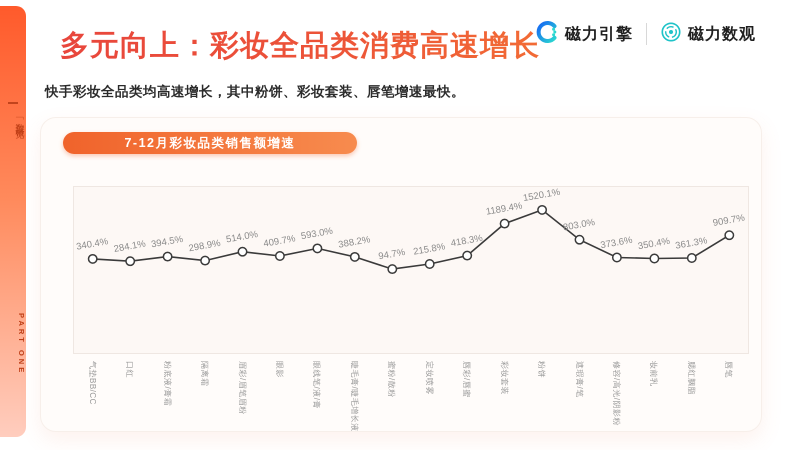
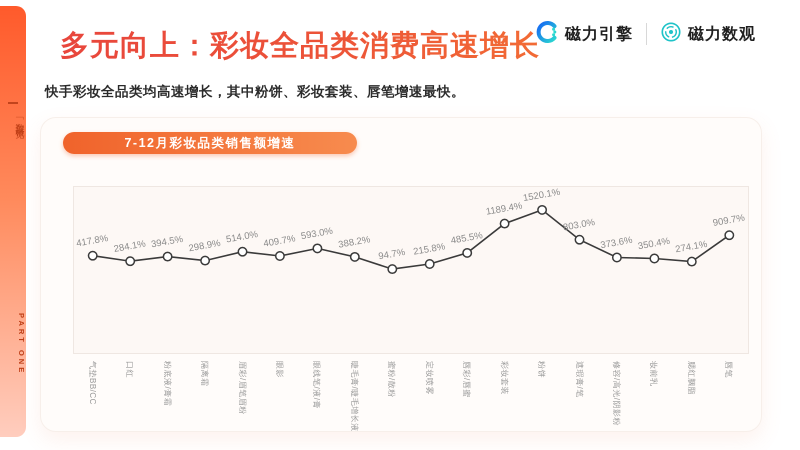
气垫BB/CC: 340.4% -> 417.8%
唇彩/唇蜜: 418.3% -> 485.5%
腮红胭脂: 361.3% -> 274.1%
